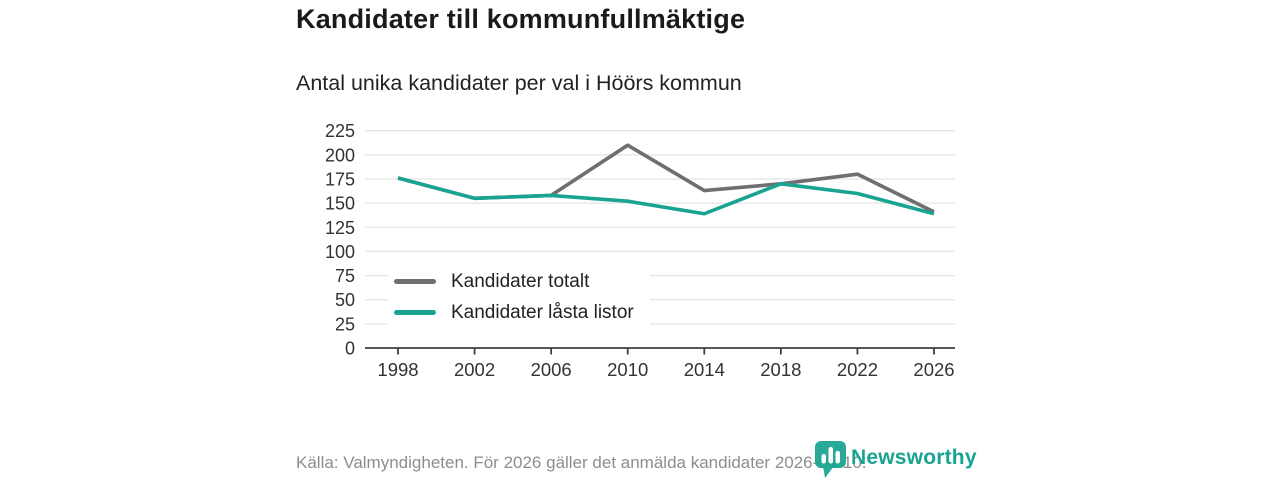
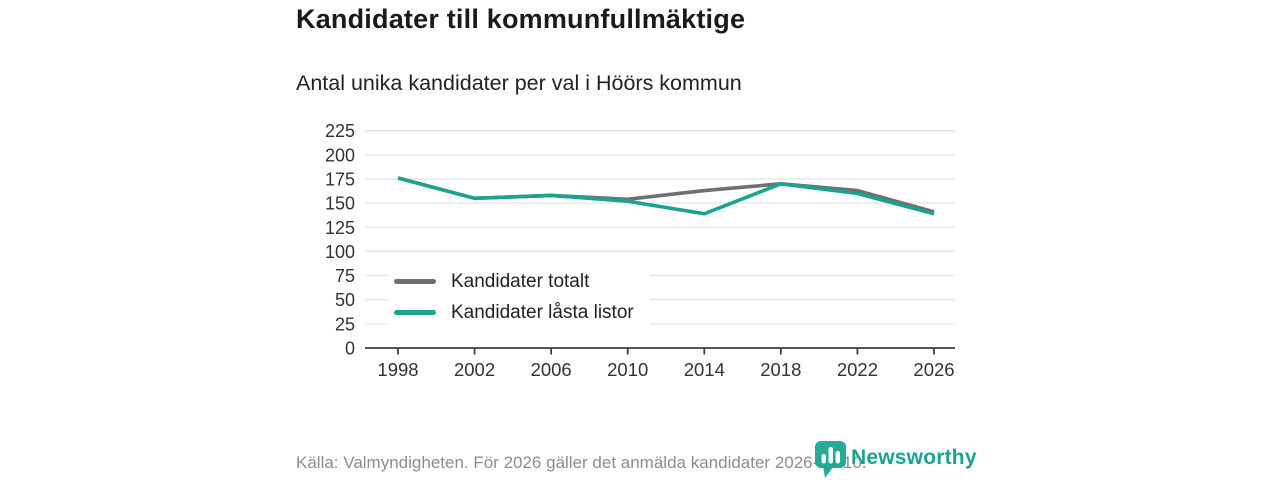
Kandidater totalt/2010: 210 -> 150
Kandidater totalt/2022: 180 -> 160
